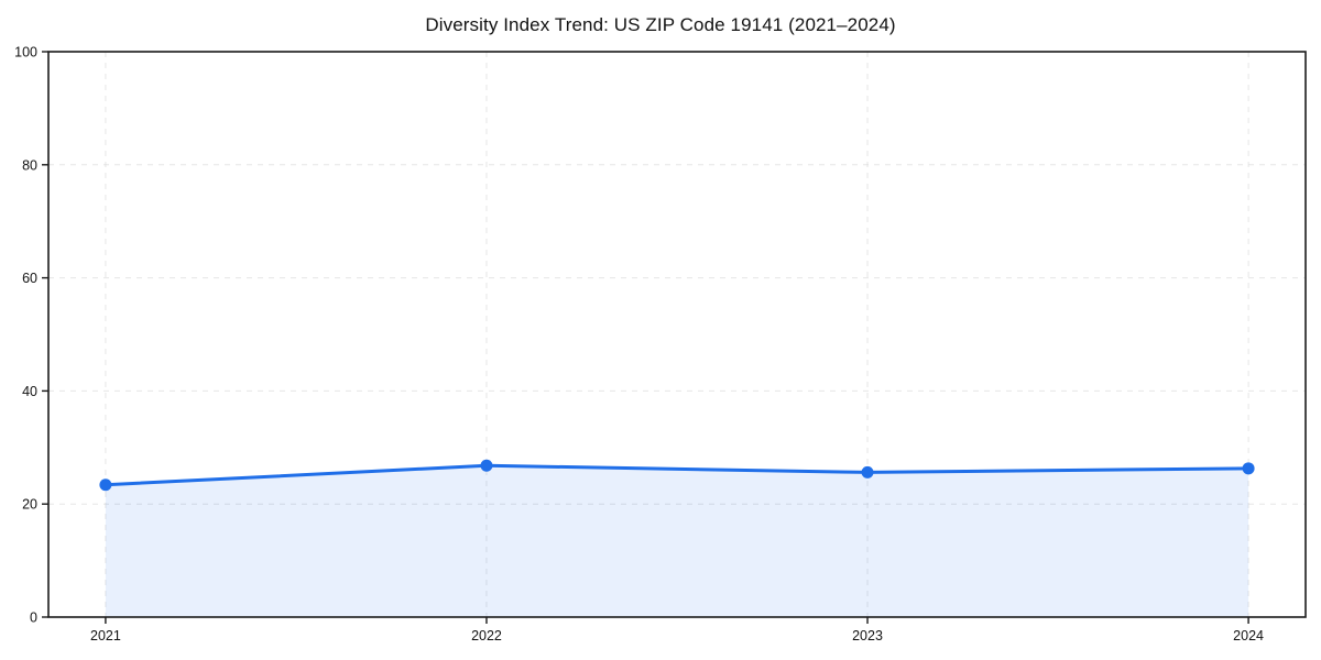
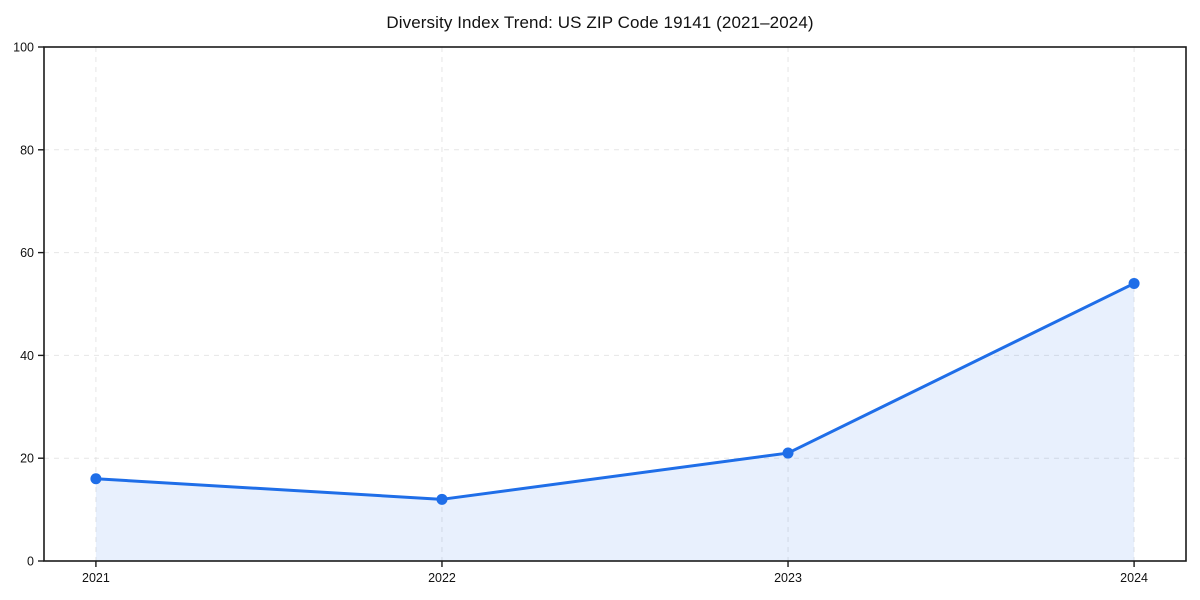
2021: 23 -> 16
2022: 27 -> 12
2023: 26 -> 21
2024: 26 -> 54
